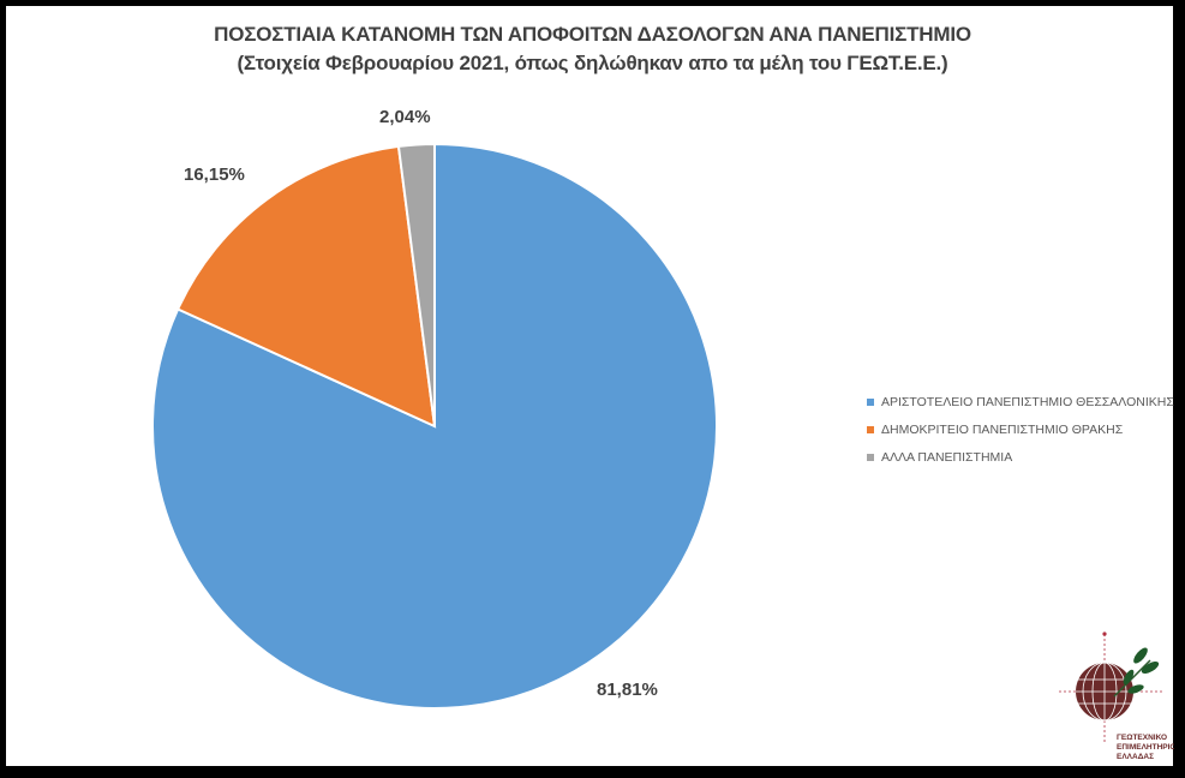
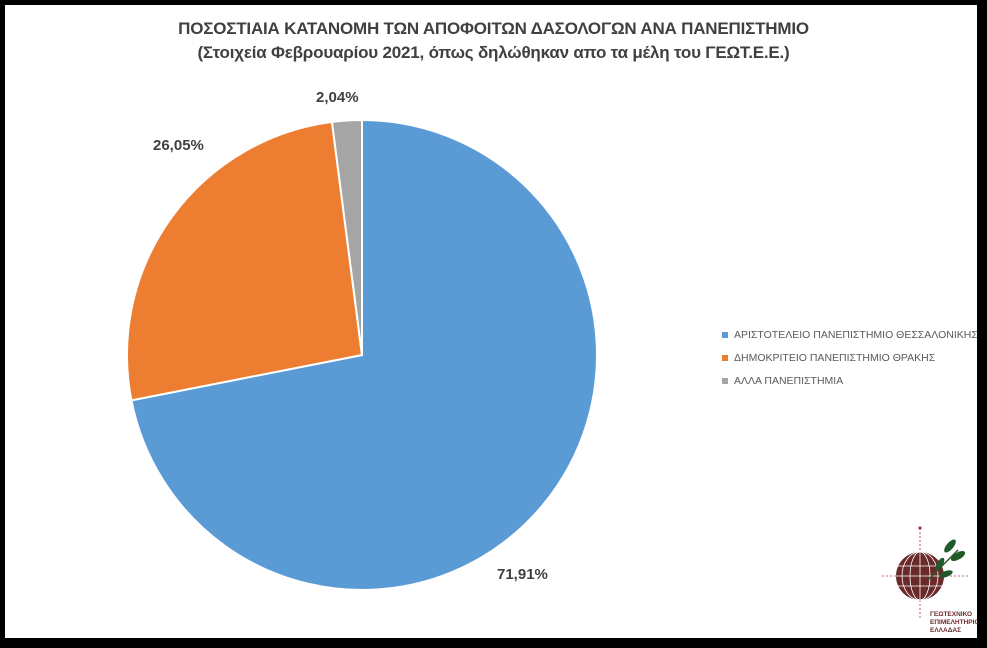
ΑΡΙΣΤΟΤΕΛΕΙΟ ΠΑΝΕΠΙΣΤΗΜΙΟ ΘΕΣΣΑΛΟΝΙΚΗΣ: 81,81% -> 71,91%
ΔΗΜΟΚΡΙΤΕΙΟ ΠΑΝΕΠΙΣΤΗΜΙΟ ΘΡΑΚΗΣ: 16,15% -> 26,05%
